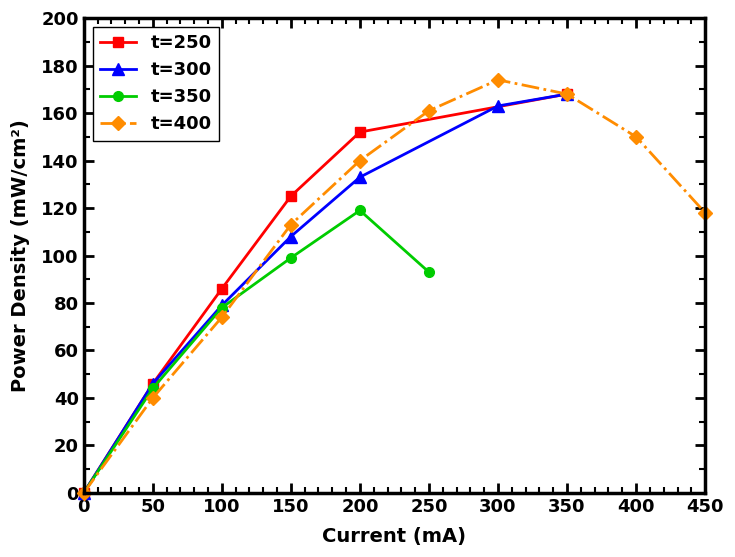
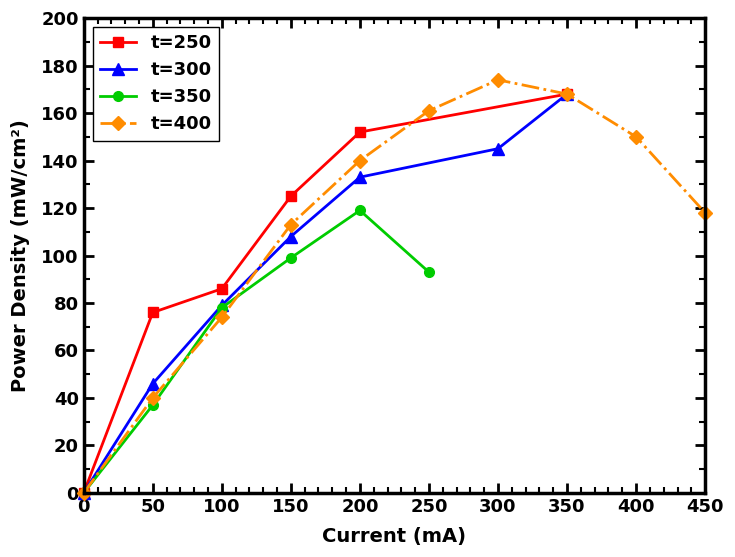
t=250/50: 46 -> 76
t=350/50: 44 -> 37
t=300/300: 163 -> 145
